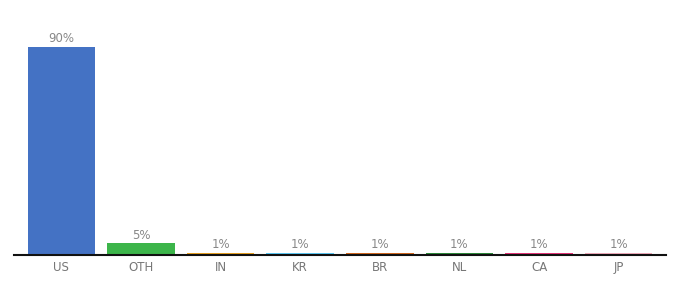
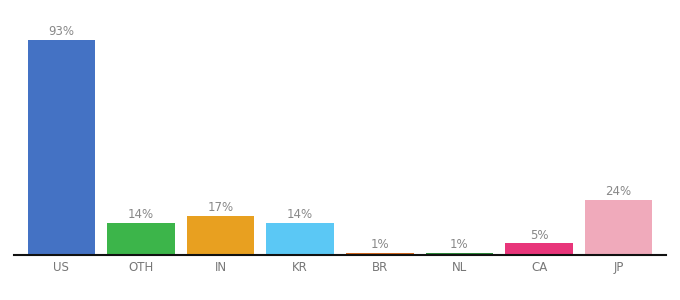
US: 90% -> 93%
OTH: 5% -> 14%
IN: 1% -> 17%
KR: 1% -> 14%
CA: 1% -> 5%
JP: 1% -> 24%
